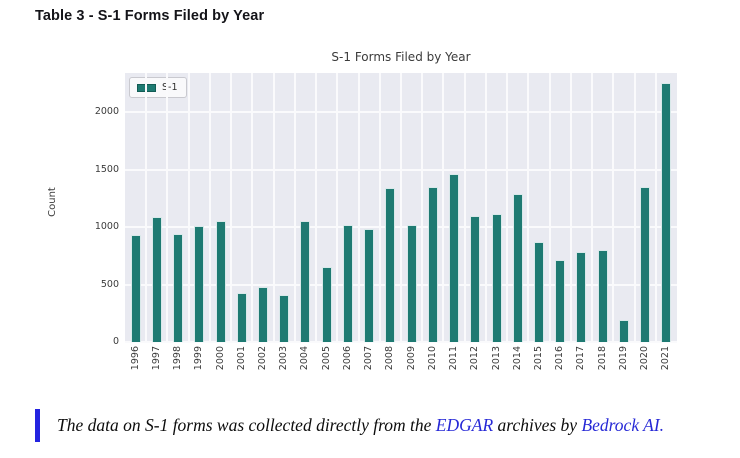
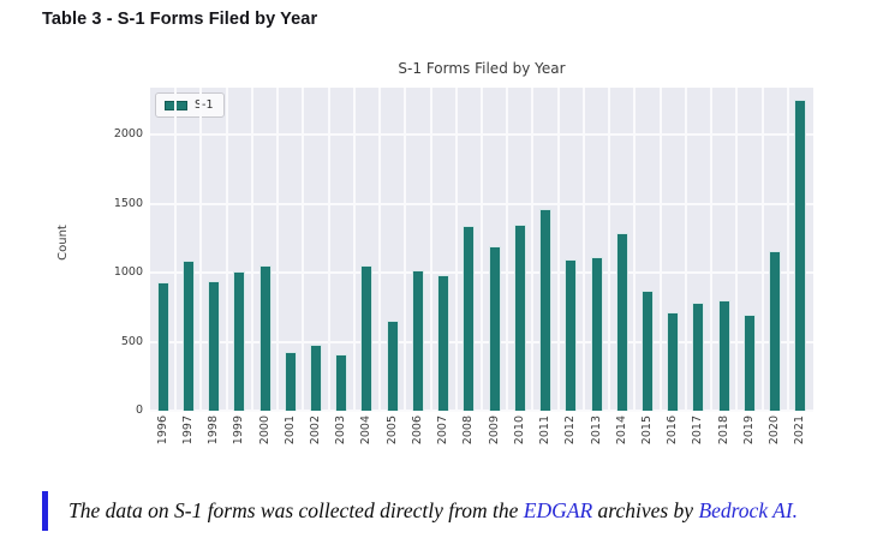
2009: 1020 -> 1190
2019: 190 -> 700
2020: 1350 -> 1160
